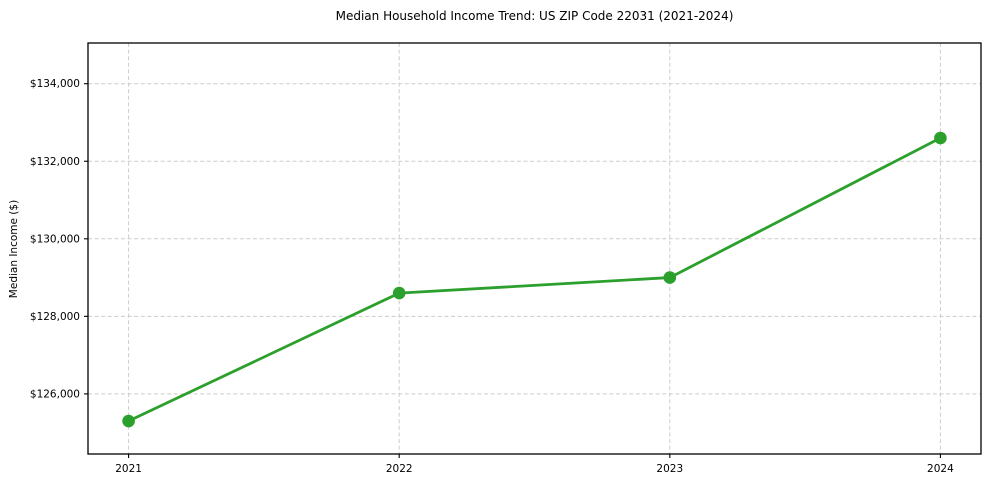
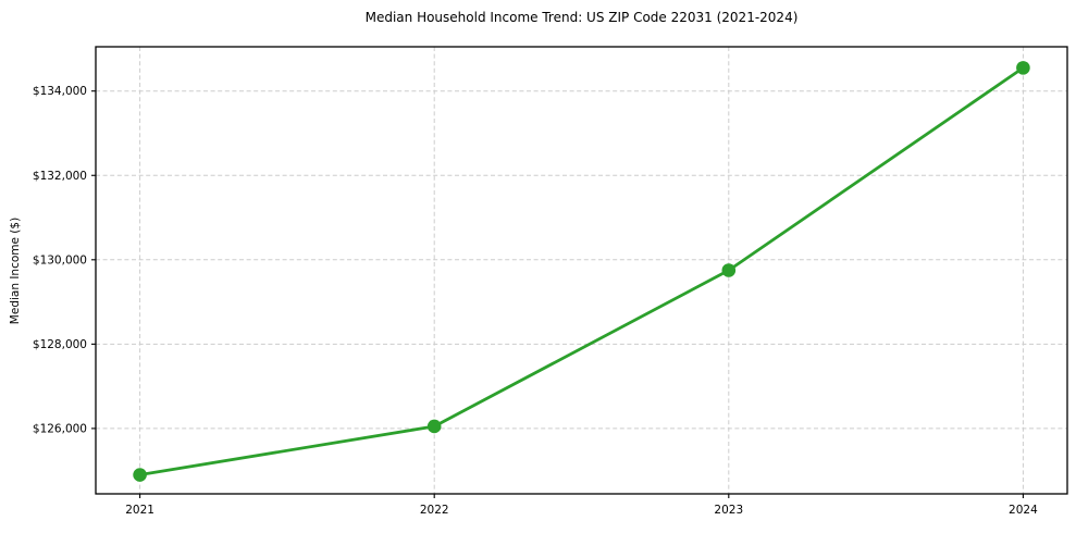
2021: $125300 -> $124900
2022: $128600 -> $126000
2023: $129000 -> $129800
2024: $132600 -> $134600
